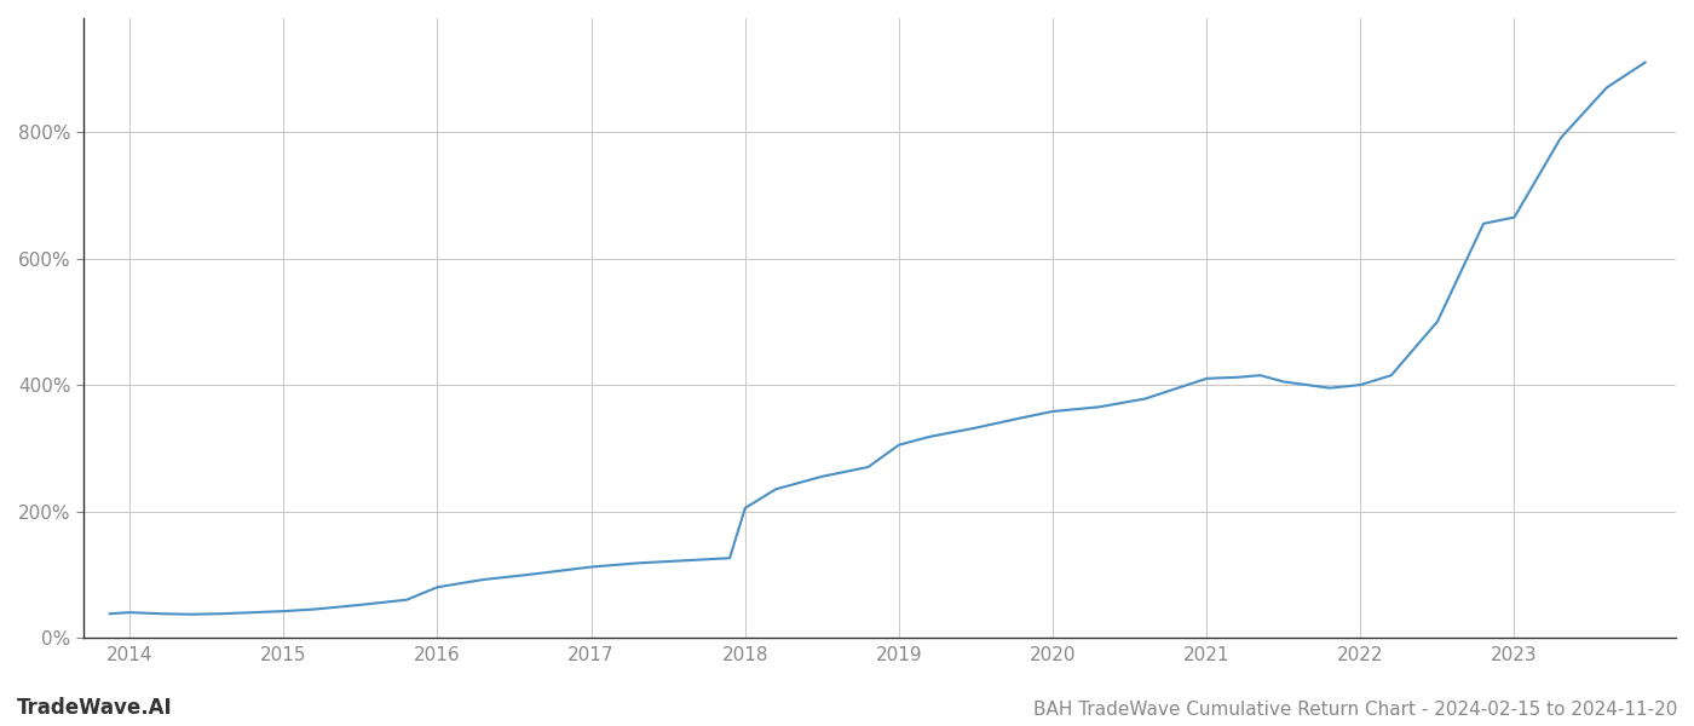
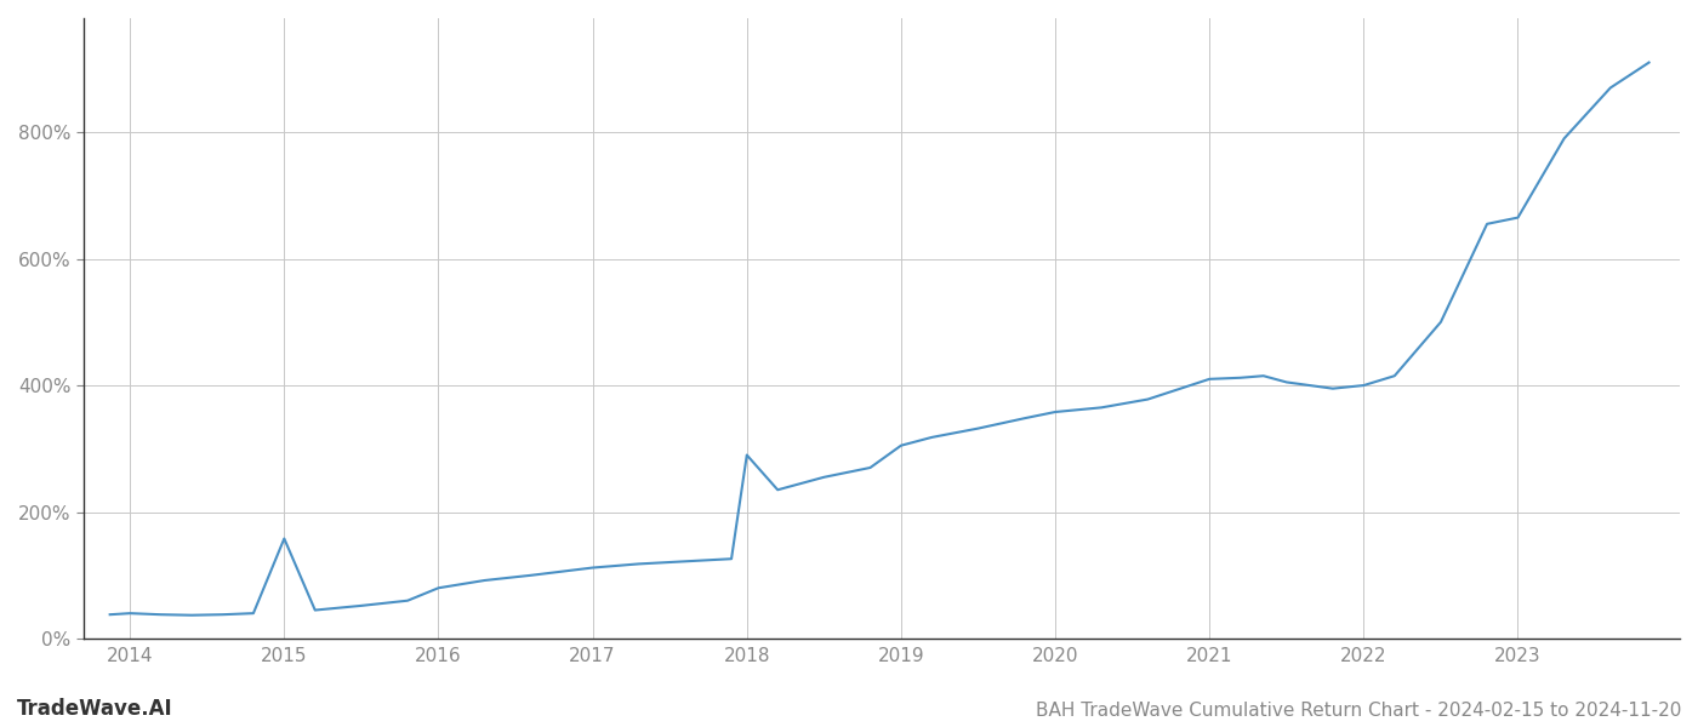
2015: 42% -> 158%
2018: 205% -> 290%
